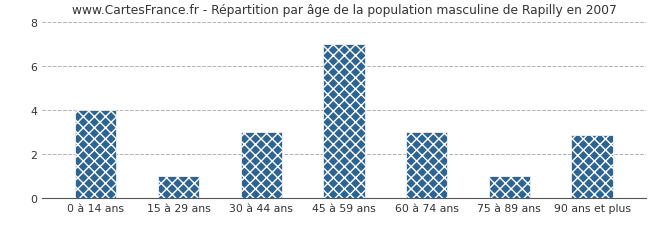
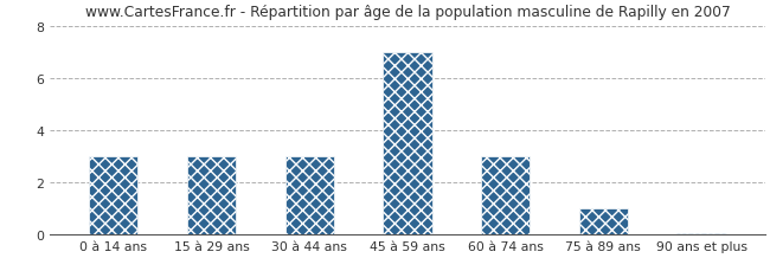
0 à 14 ans: 4.00 -> 3.00
15 à 29 ans: 1.00 -> 3.00
90 ans et plus: 2.85 -> 0.07
